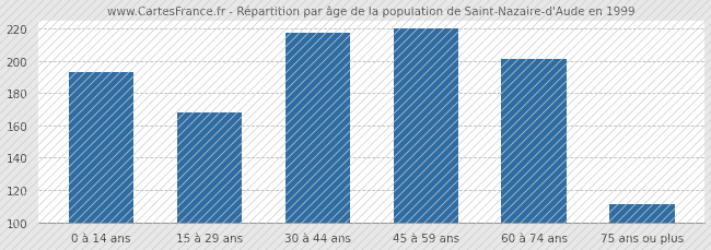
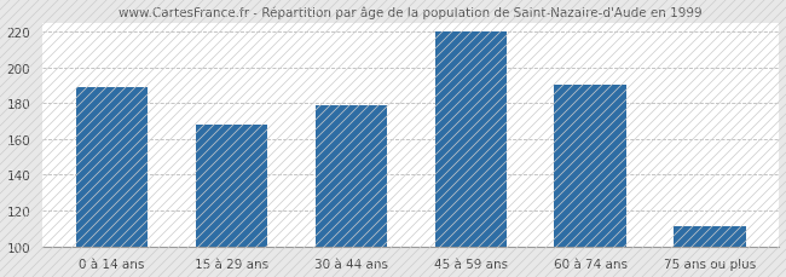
0 à 14 ans: 193 -> 189
30 à 44 ans: 217 -> 179
60 à 74 ans: 201 -> 190
